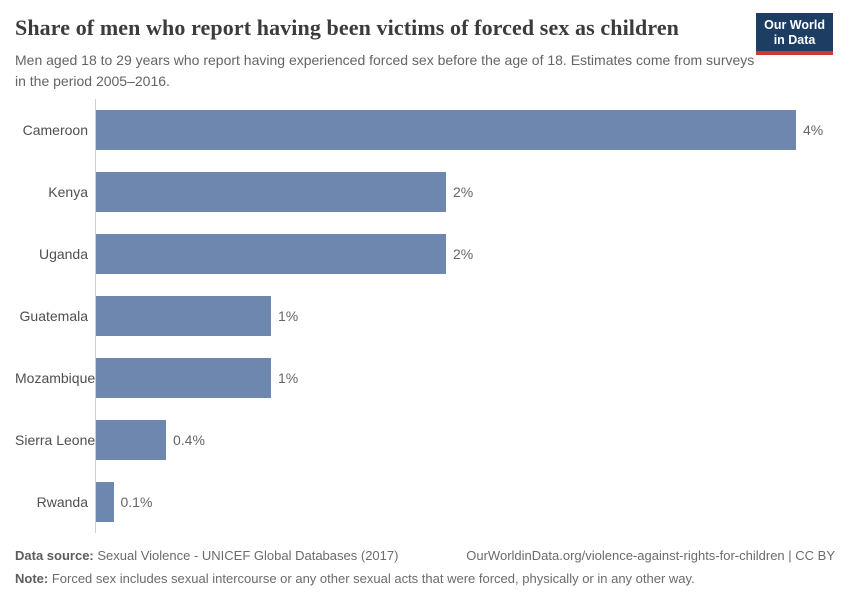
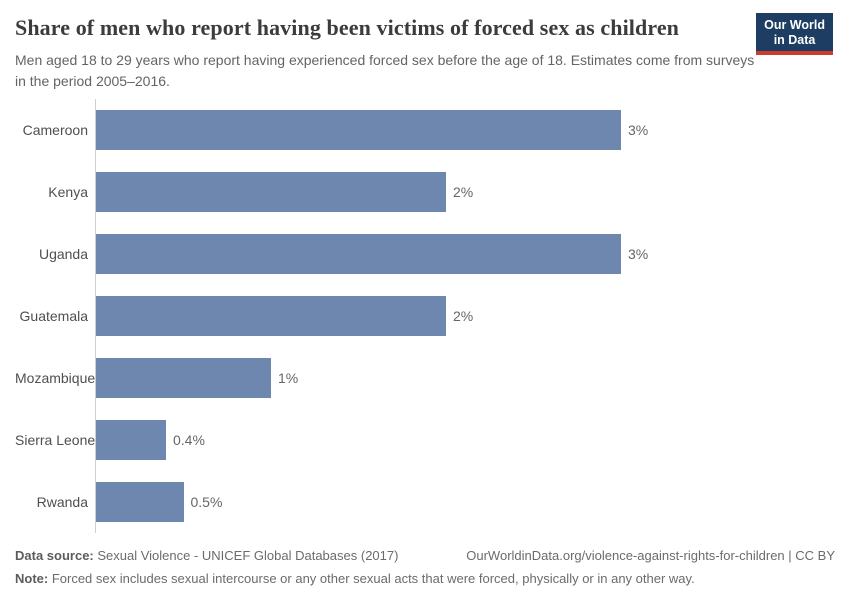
Cameroon: 4% -> 3%
Uganda: 2% -> 3%
Guatemala: 1% -> 2%
Rwanda: 0.1% -> 0.5%
